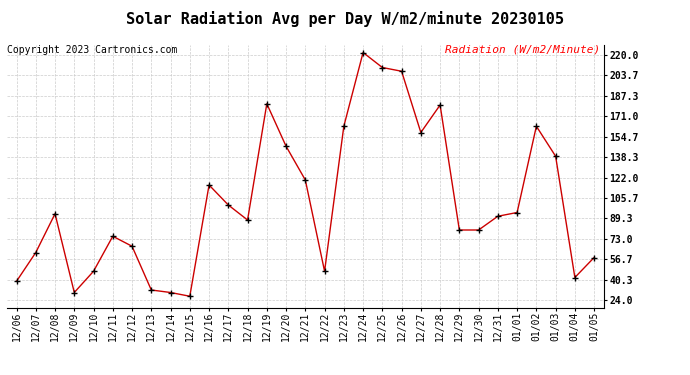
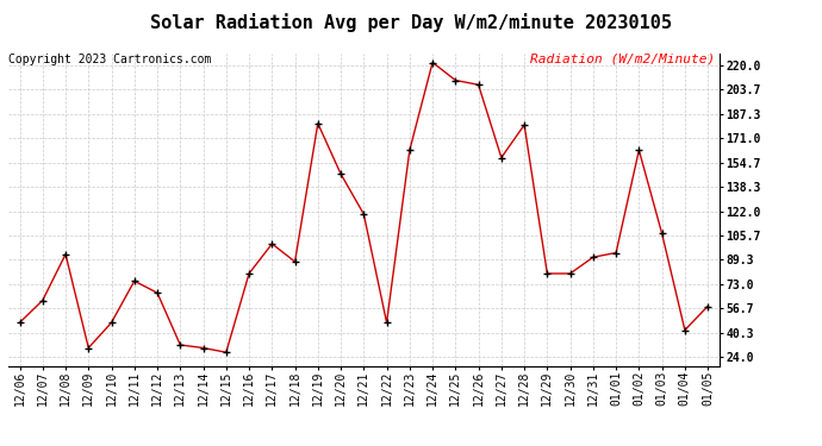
12/06: 39 -> 47
12/16: 116 -> 80
01/03: 139 -> 107
